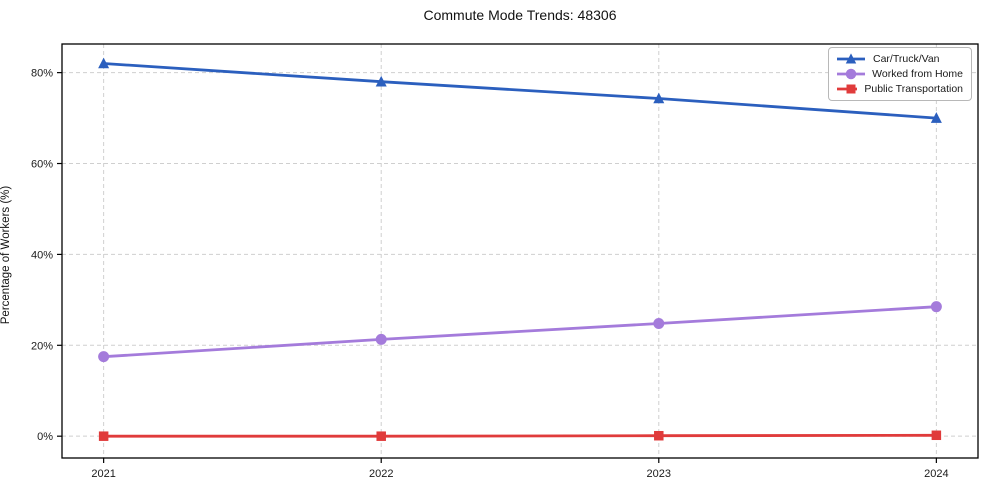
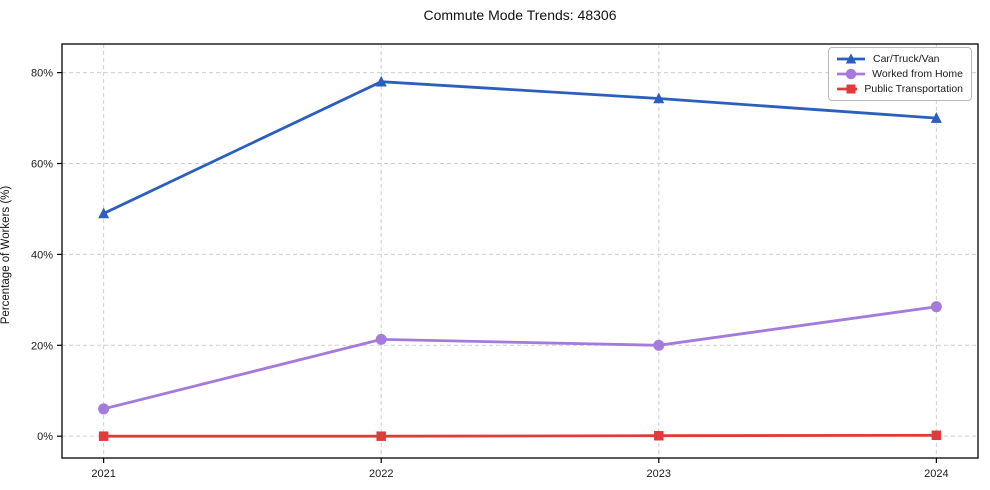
Car/Truck/Van/2021: 82% -> 49%
Worked from Home/2021: 18% -> 6%
Worked from Home/2023: 25% -> 20%
